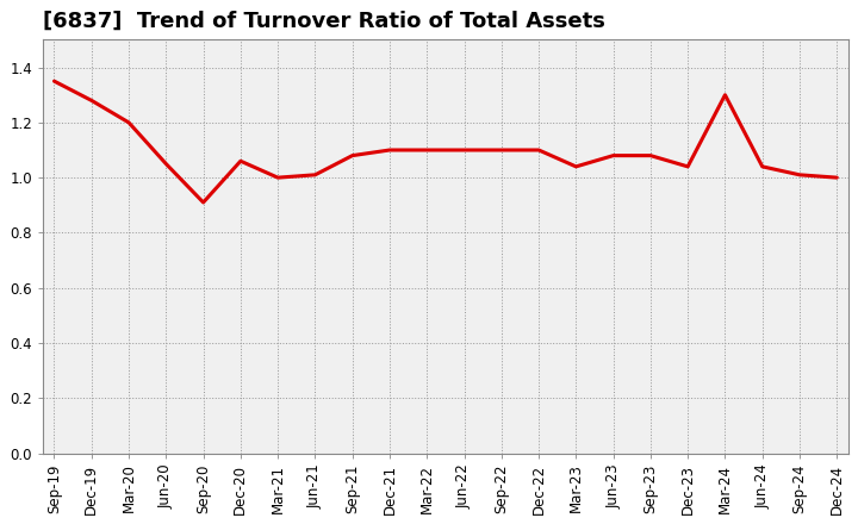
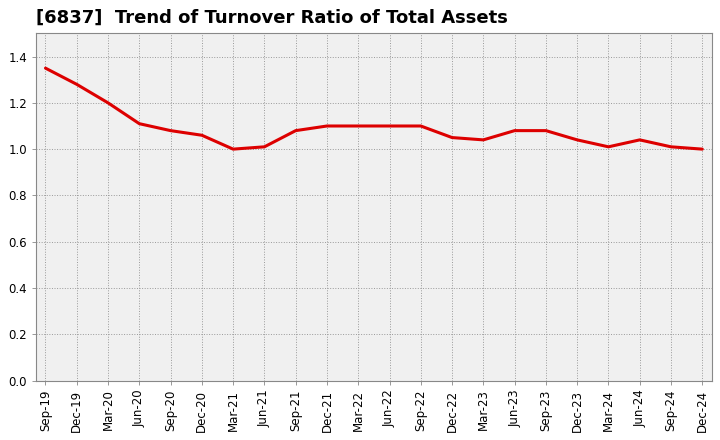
Jun-20: 1.05 -> 1.11
Sep-20: 0.91 -> 1.08
Dec-22: 1.10 -> 1.05
Mar-24: 1.30 -> 1.01
